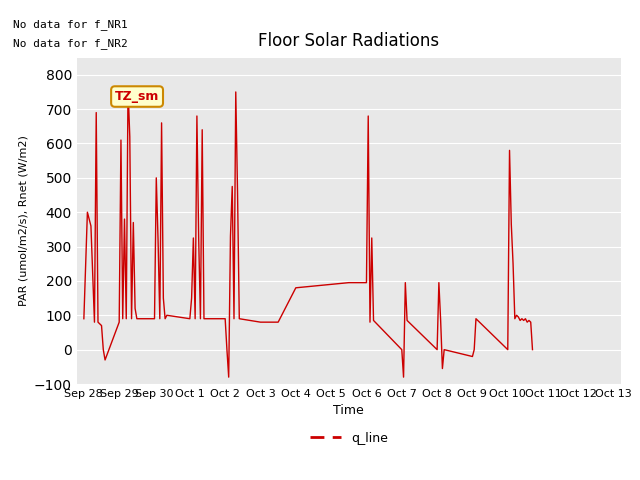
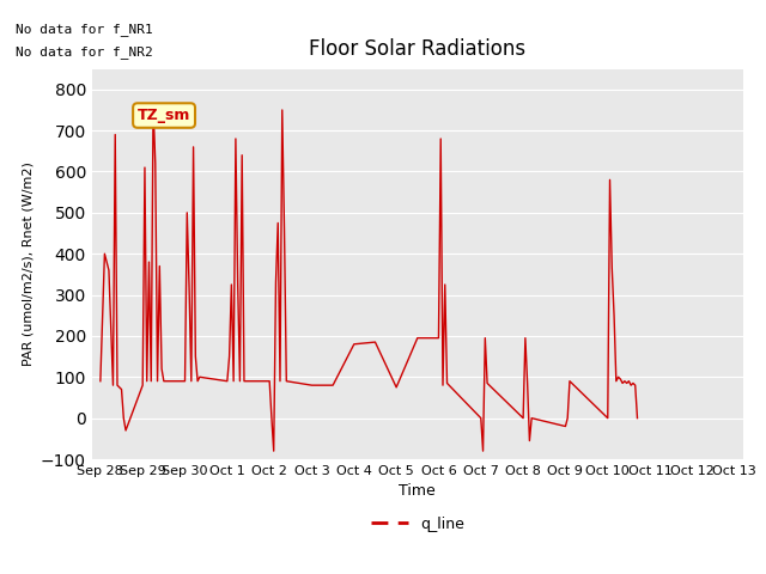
Oct 5: 190 -> 75
